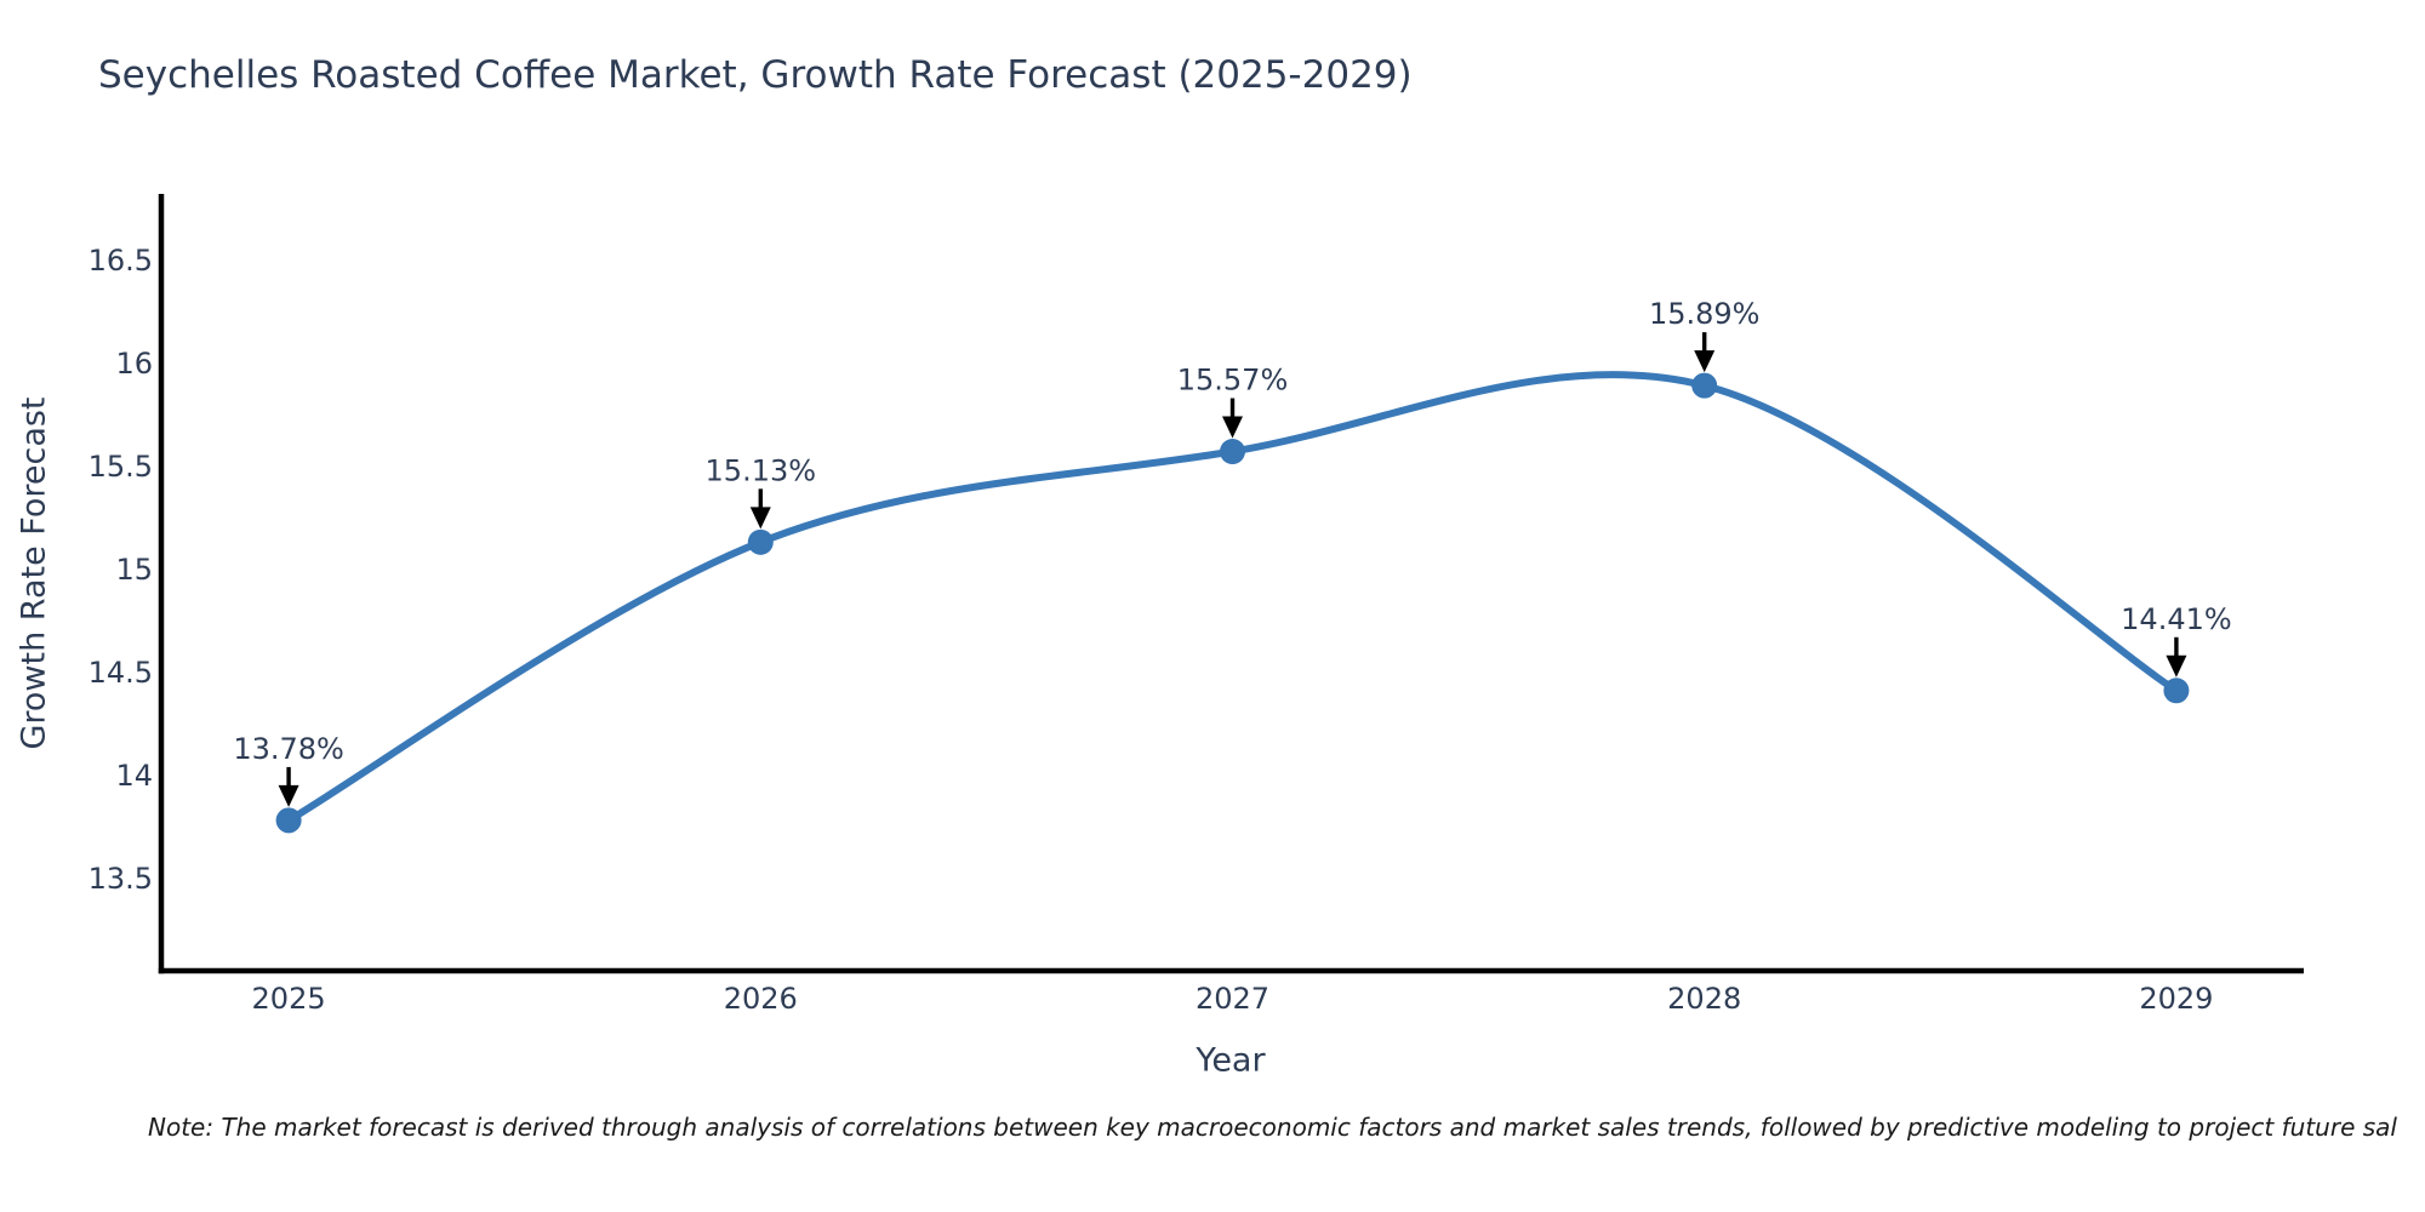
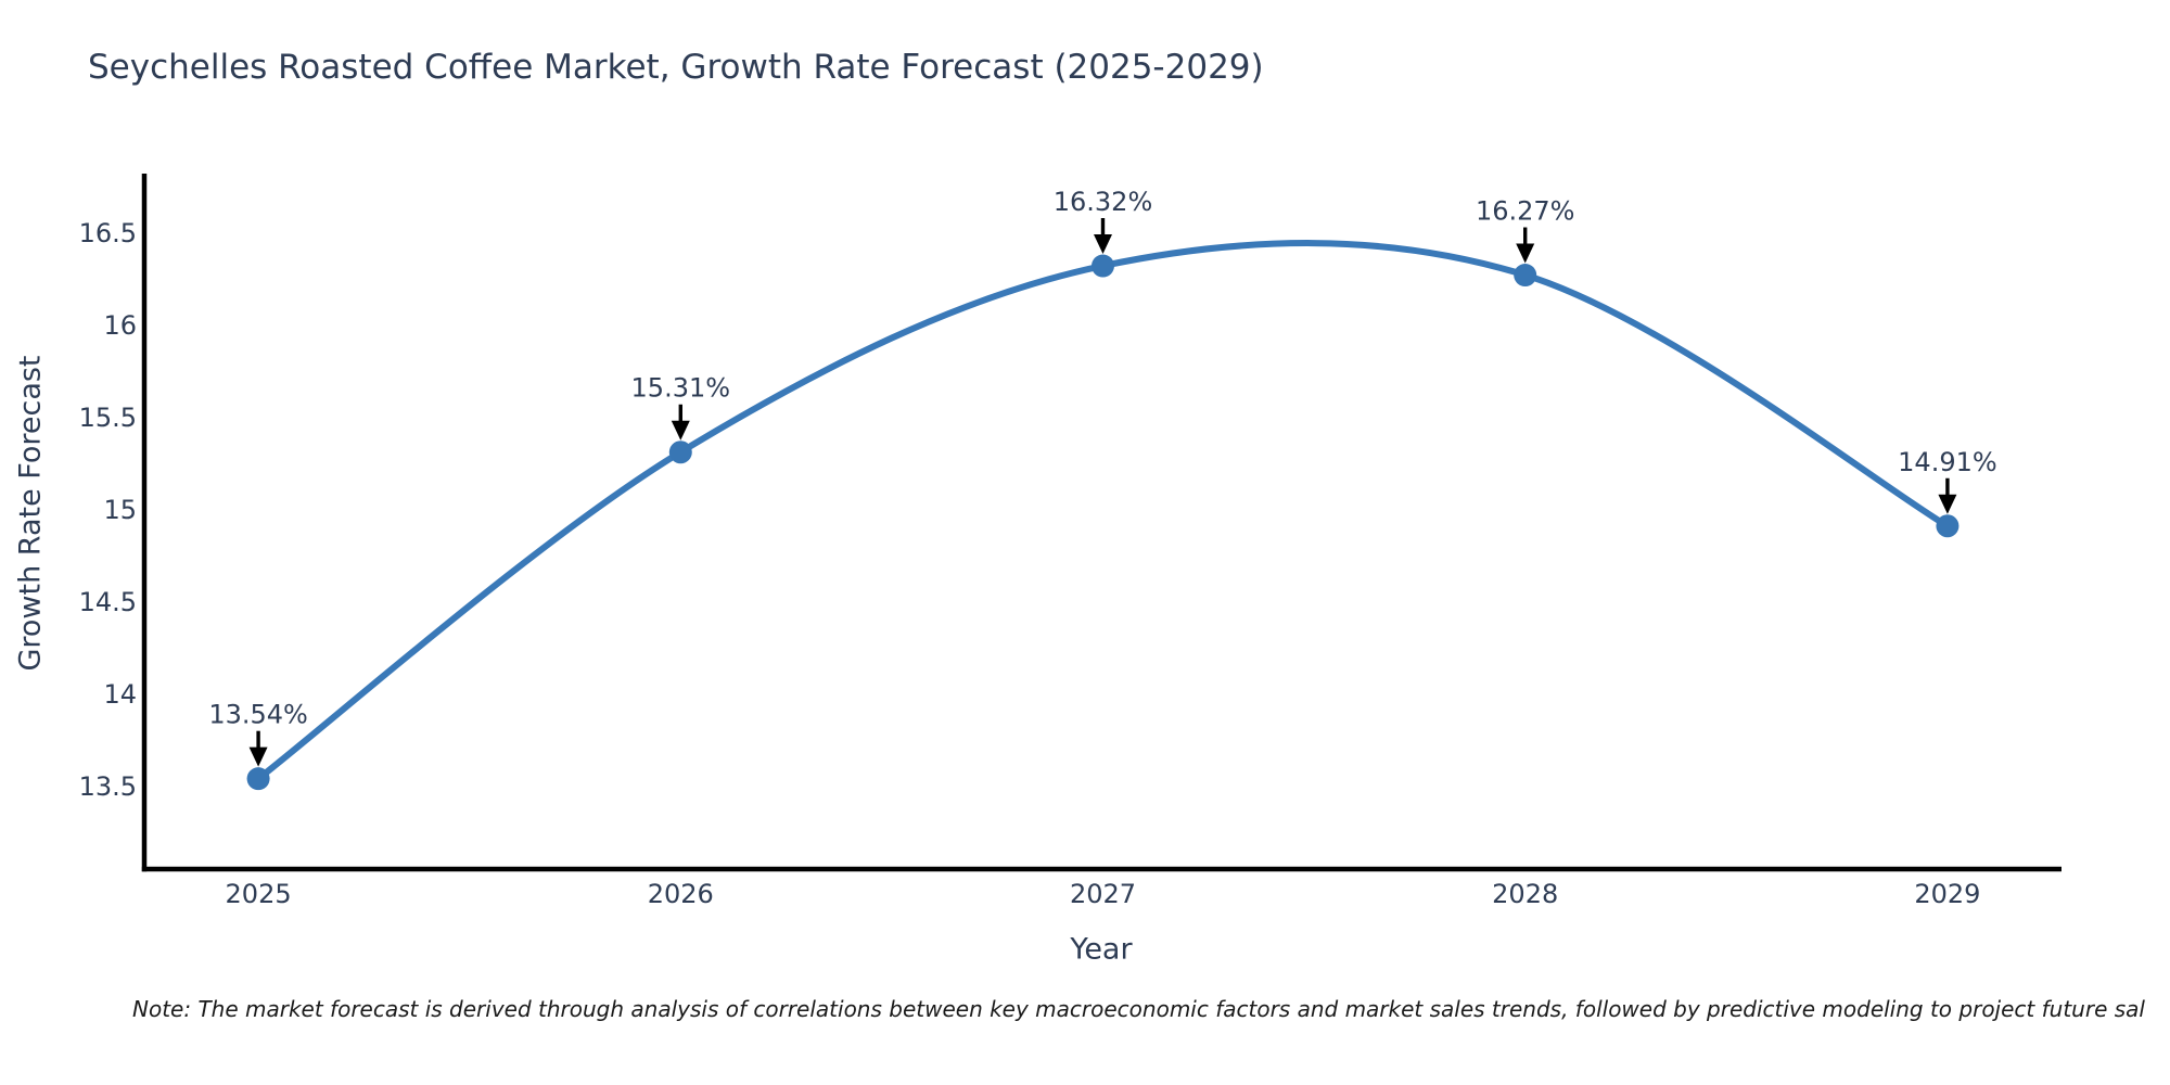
2025: 13.78% -> 13.54%
2026: 15.13% -> 15.31%
2027: 15.57% -> 16.32%
2028: 15.89% -> 16.27%
2029: 14.41% -> 14.91%
